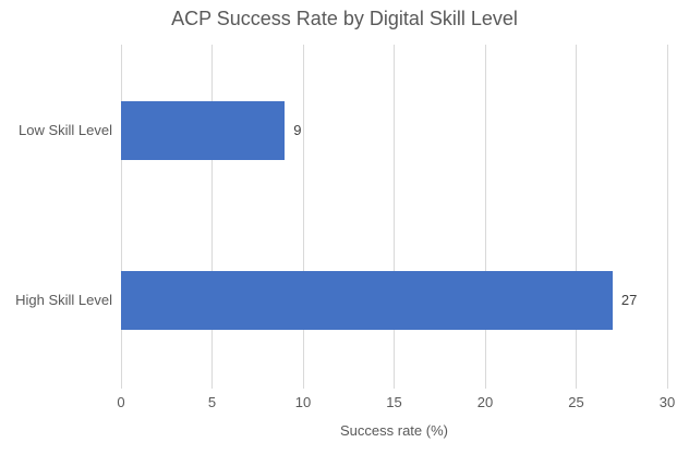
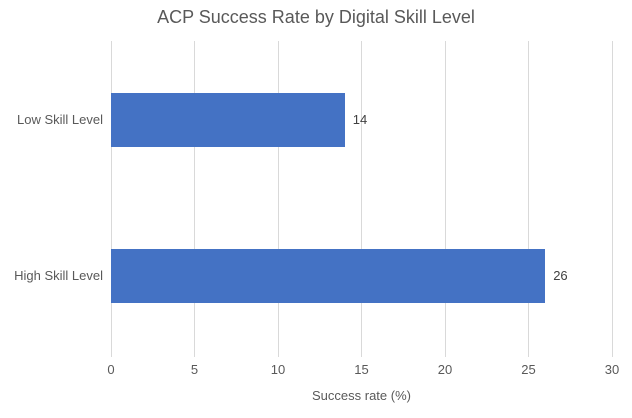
Low Skill Level: 9 -> 14
High Skill Level: 27 -> 26
